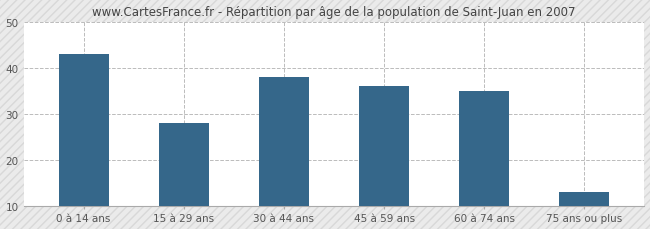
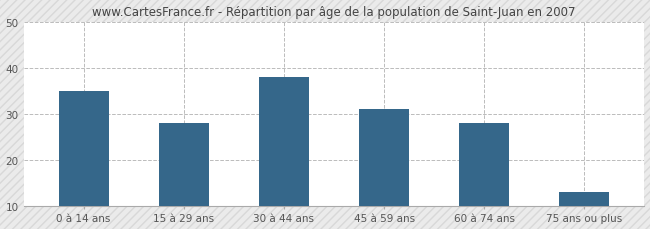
0 à 14 ans: 43 -> 35
45 à 59 ans: 36 -> 31
60 à 74 ans: 35 -> 28
